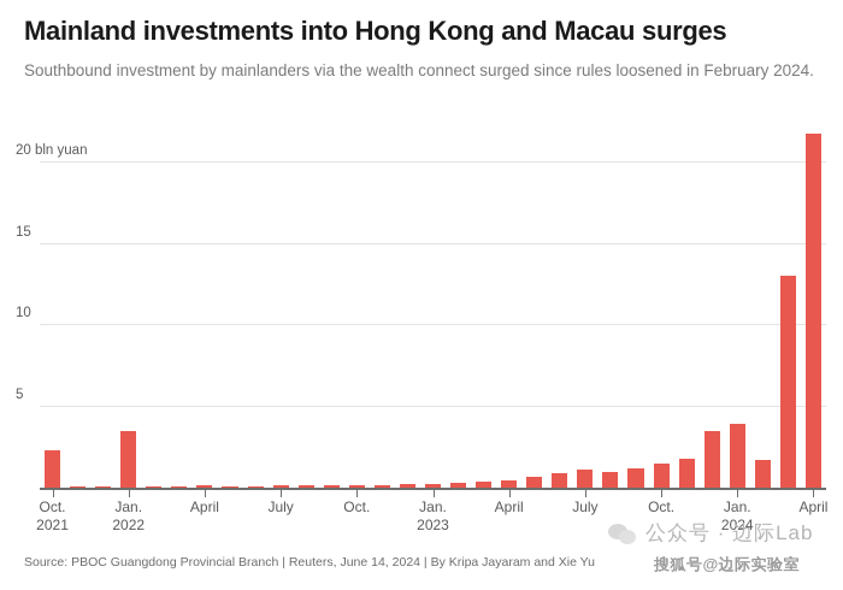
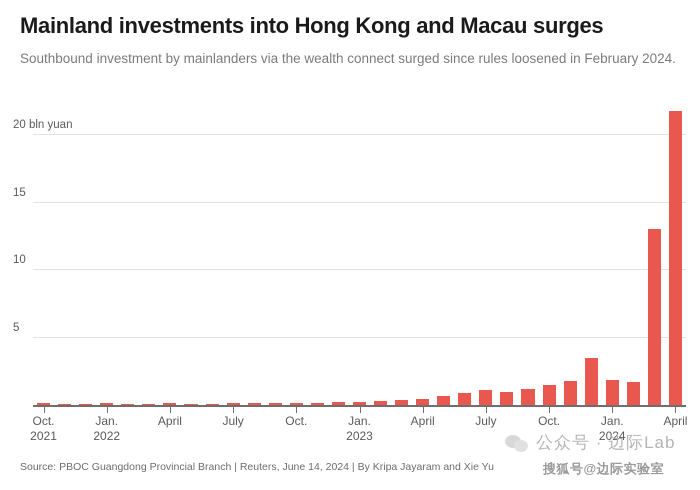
Oct. 2021: 2.3 -> 0.1
Jan. 2022: 3.5 -> 0.1
Jan. 2024: 3.9 -> 1.9
